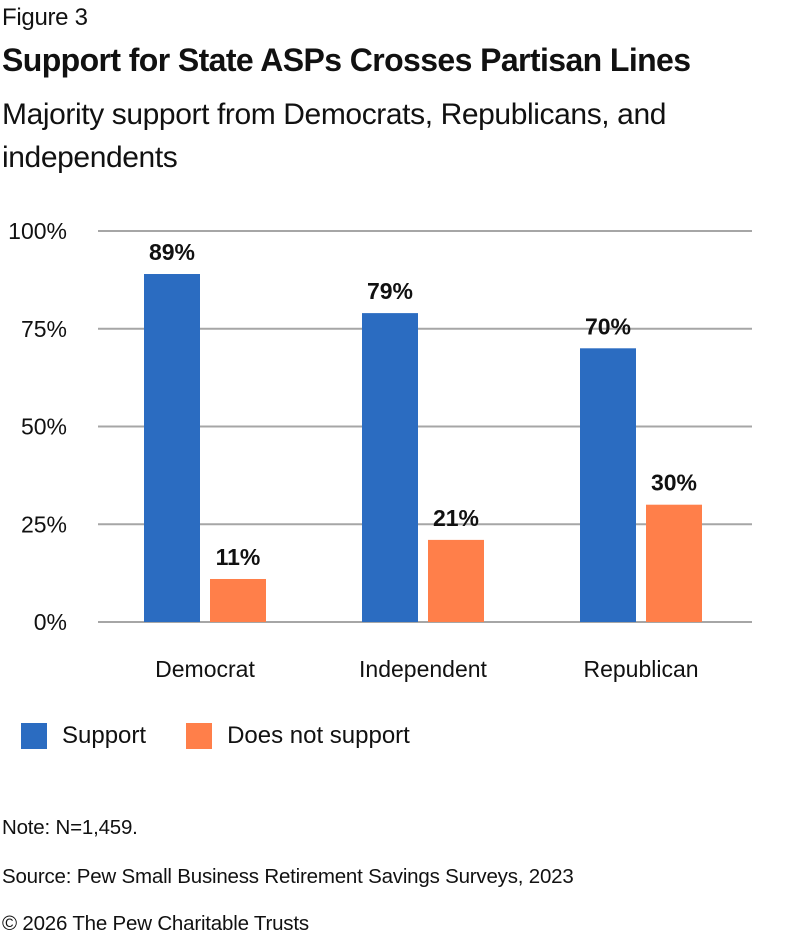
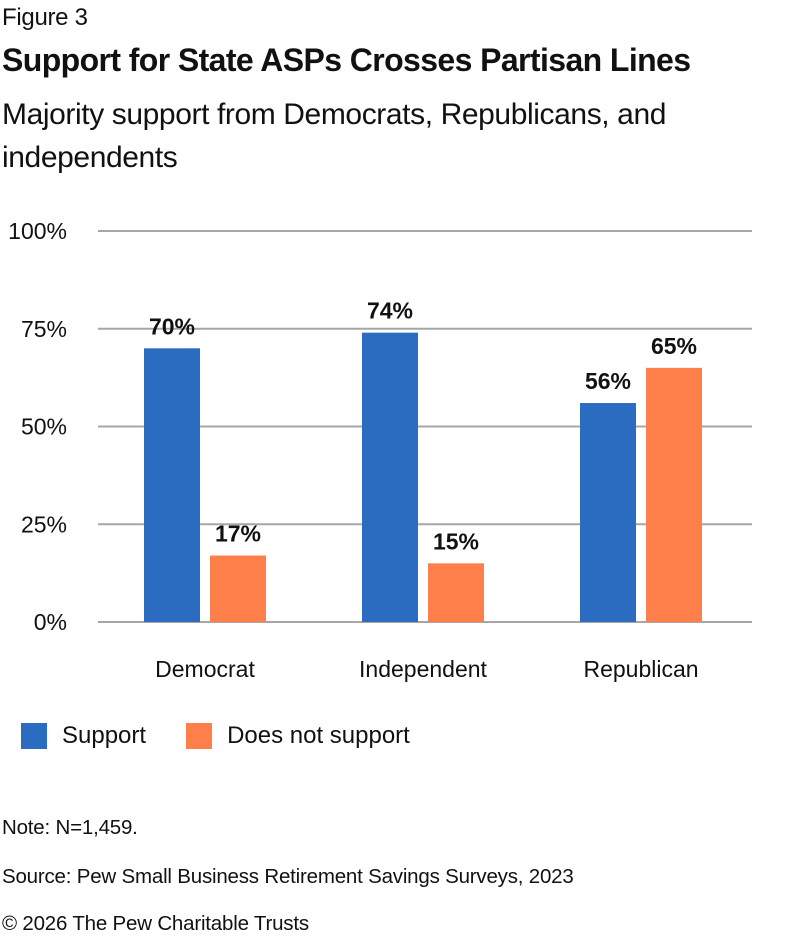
Support/Democrat: 89% -> 70%
Does not support/Democrat: 11% -> 17%
Support/Independent: 79% -> 74%
Does not support/Independent: 21% -> 15%
Support/Republican: 70% -> 56%
Does not support/Republican: 30% -> 65%
